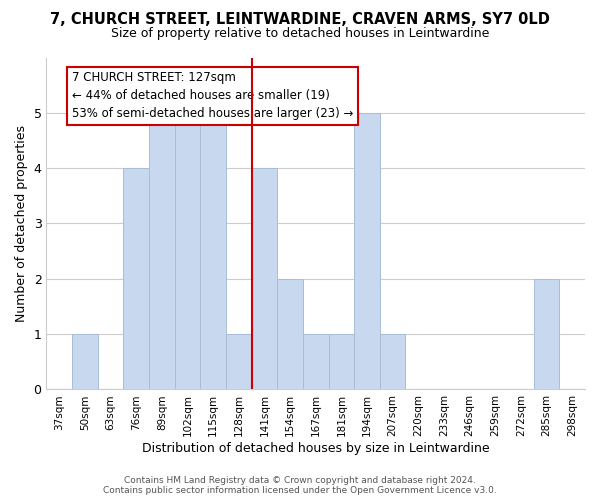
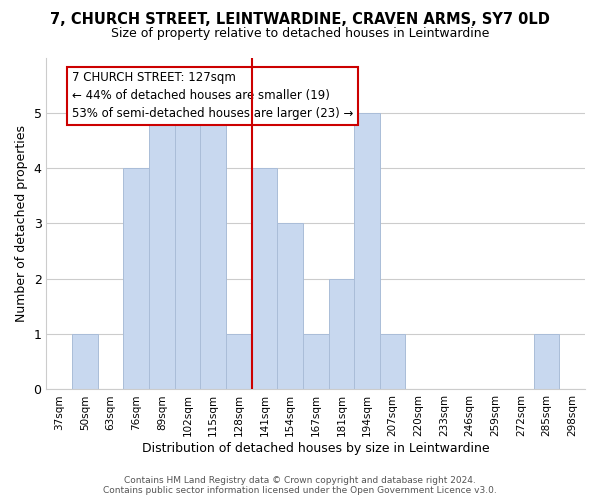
154sqm: 2 -> 3
181sqm: 1 -> 2
285sqm: 2 -> 1
